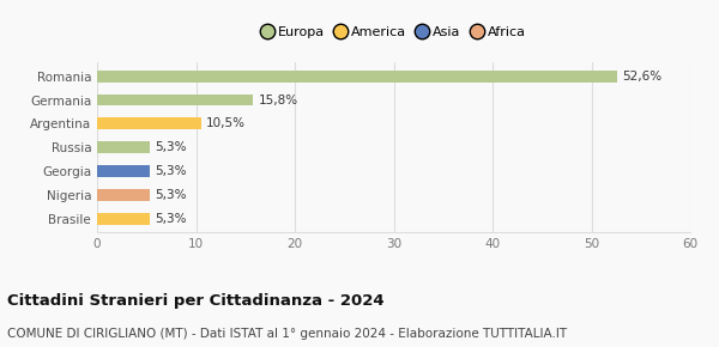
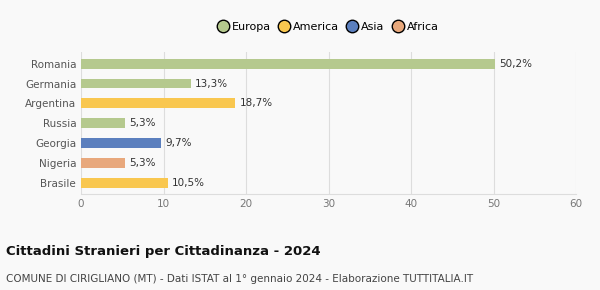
Romania: 52,6% -> 50,2%
Germania: 15,8% -> 13,3%
Argentina: 10,5% -> 18,7%
Georgia: 5,3% -> 9,7%
Brasile: 5,3% -> 10,5%
